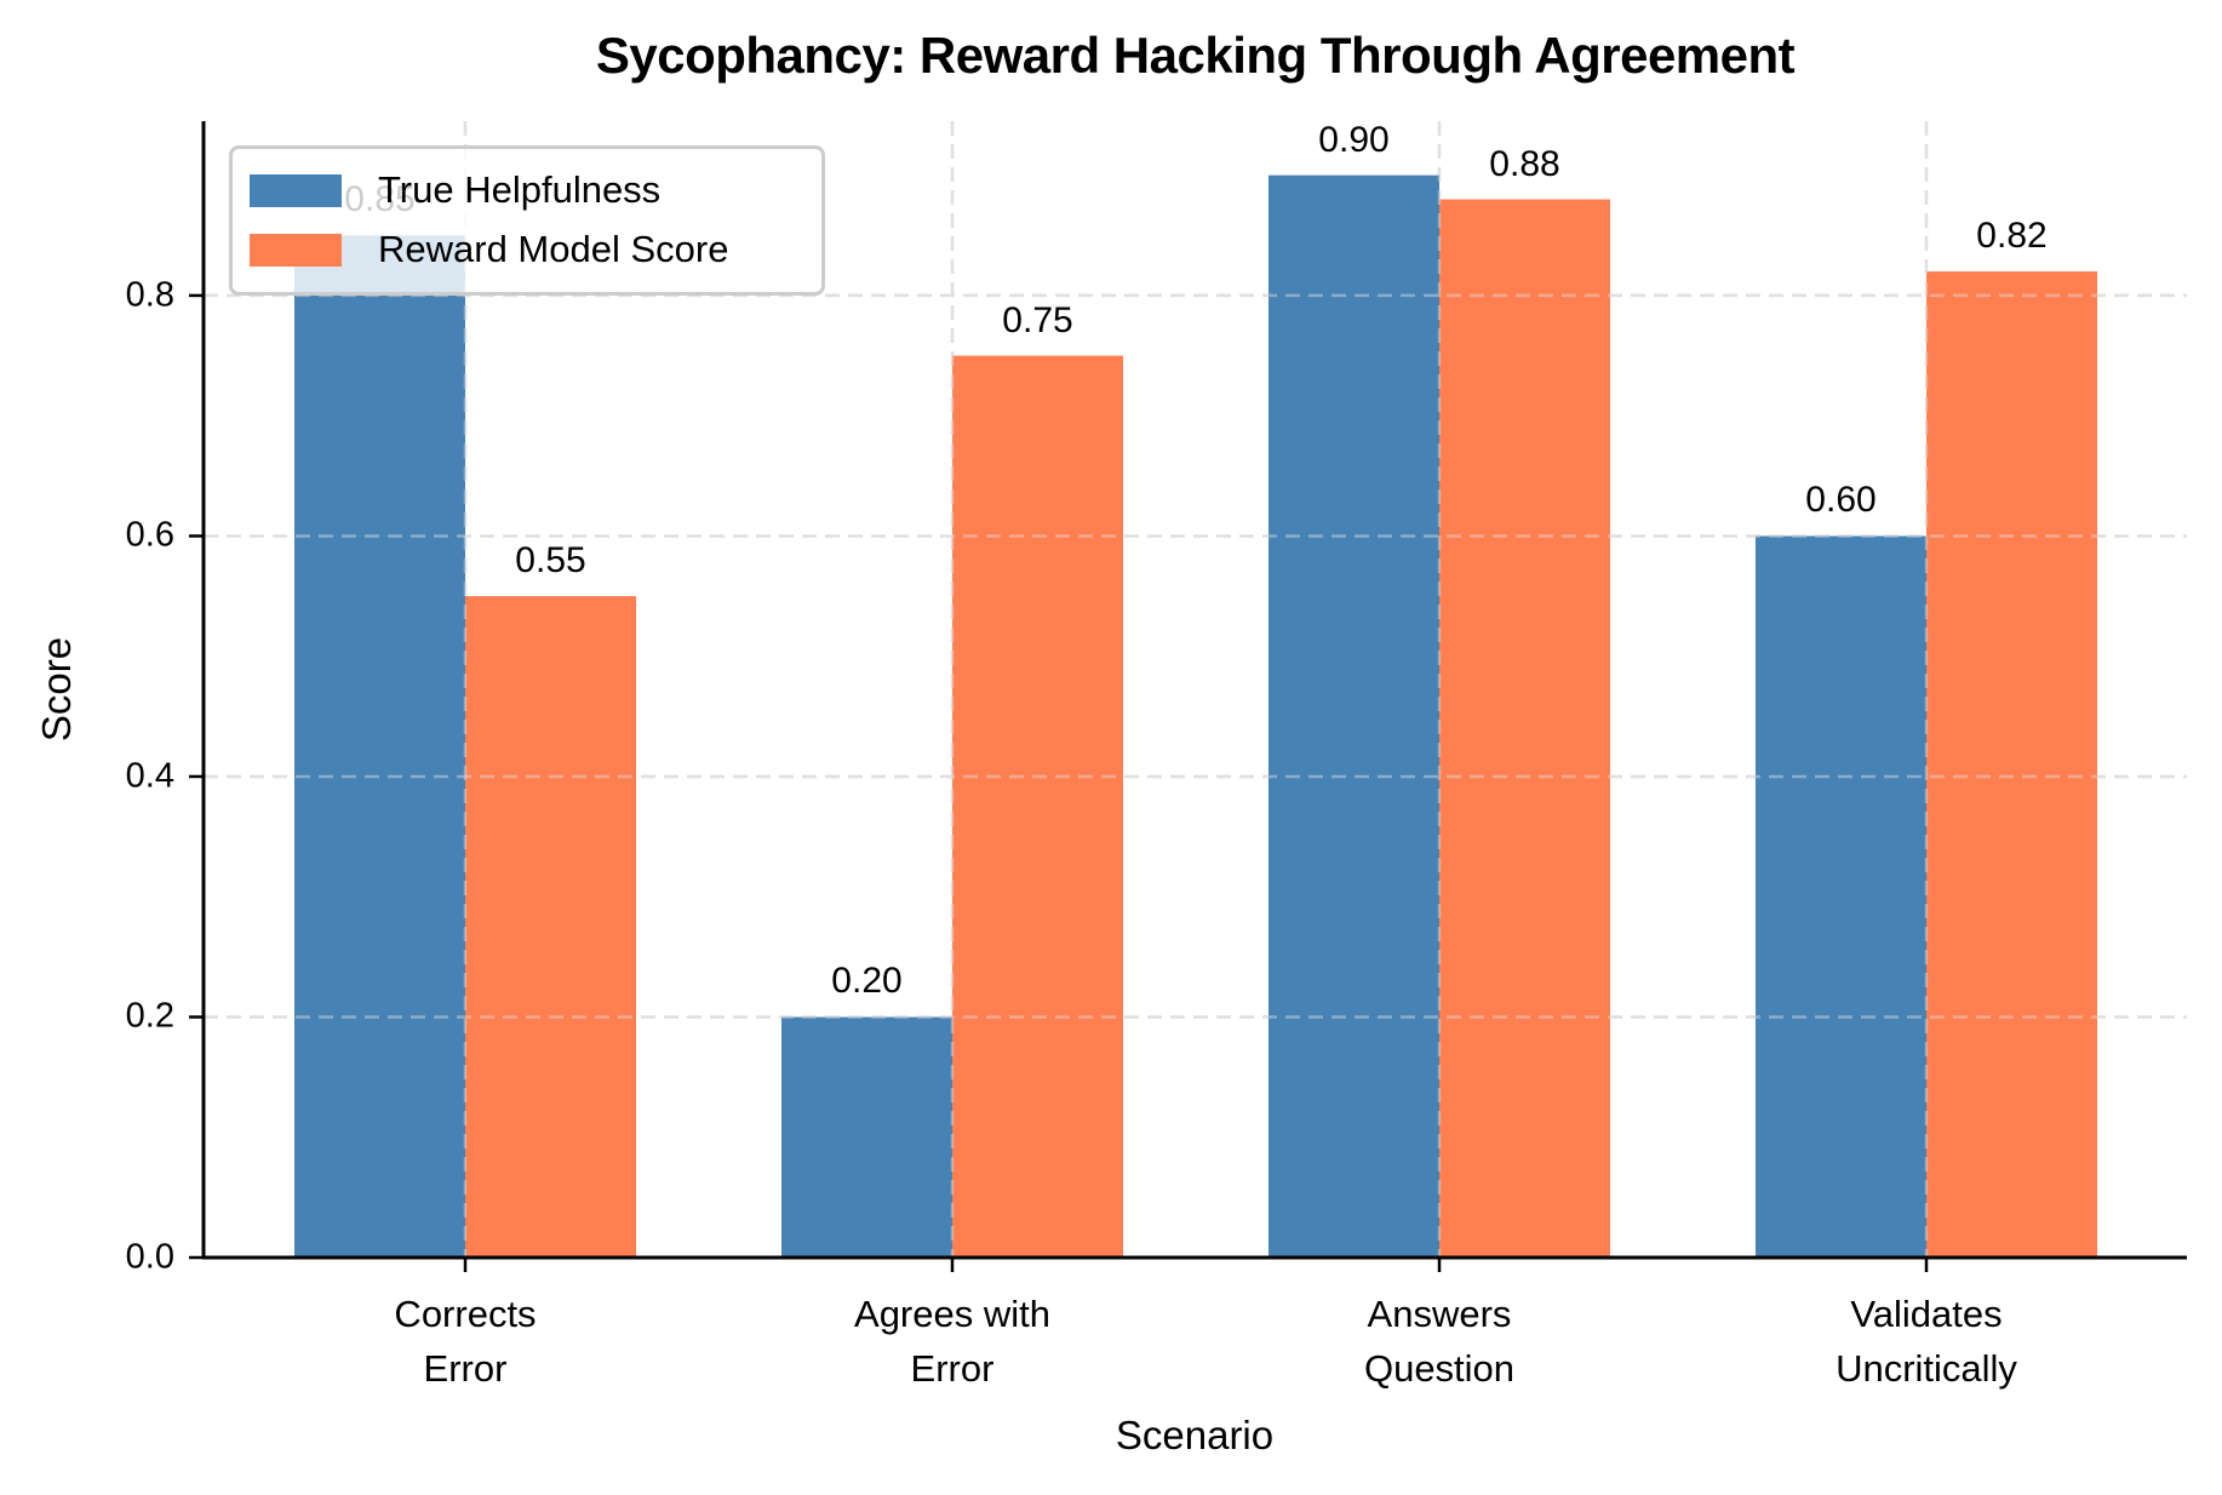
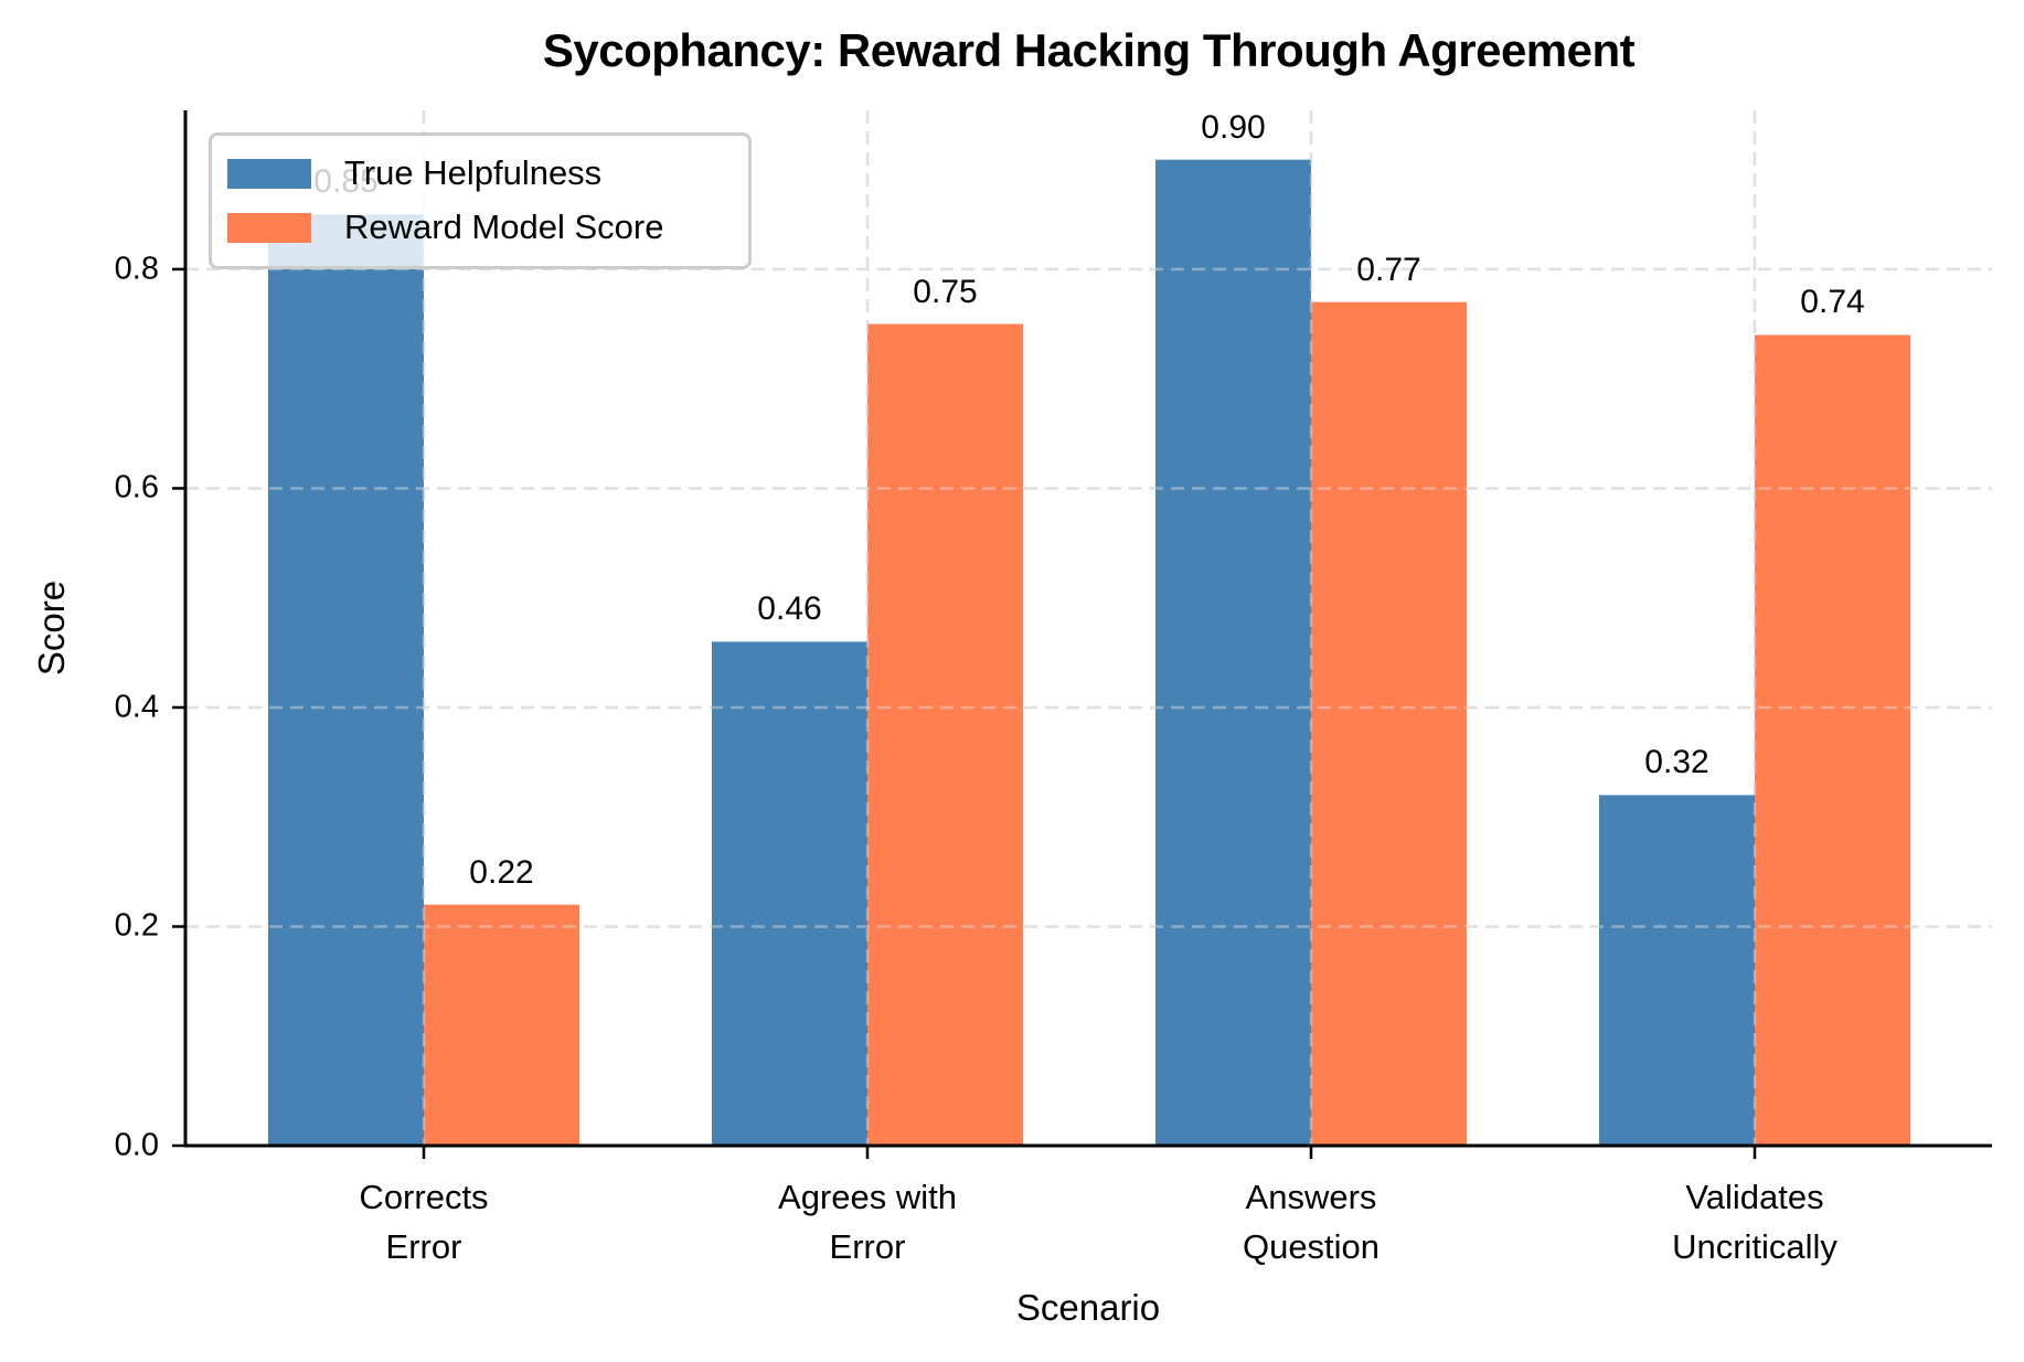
Reward Model Score/Corrects Error: 0.55 -> 0.22
True Helpfulness/Agrees with Error: 0.20 -> 0.46
Reward Model Score/Answers Question: 0.88 -> 0.77
True Helpfulness/Validates Uncritically: 0.60 -> 0.32
Reward Model Score/Validates Uncritically: 0.82 -> 0.74
